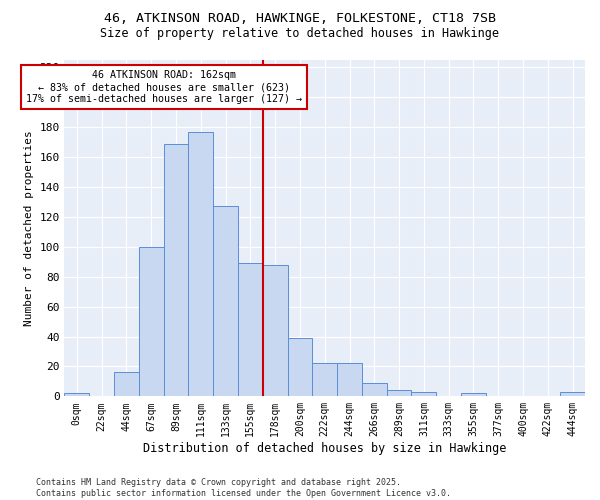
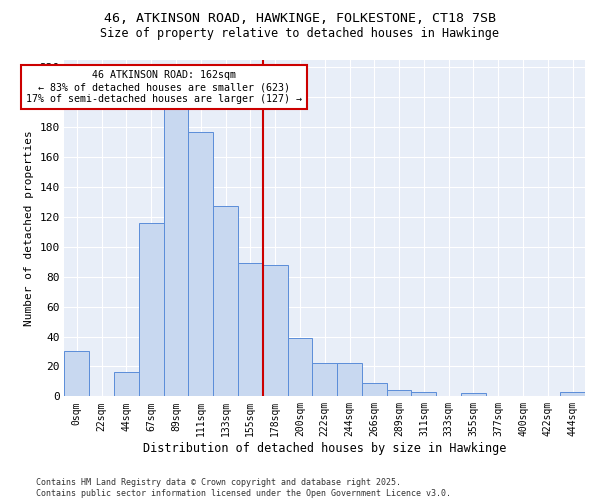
0sqm: 2 -> 30
67sqm: 100 -> 116
89sqm: 169 -> 193
